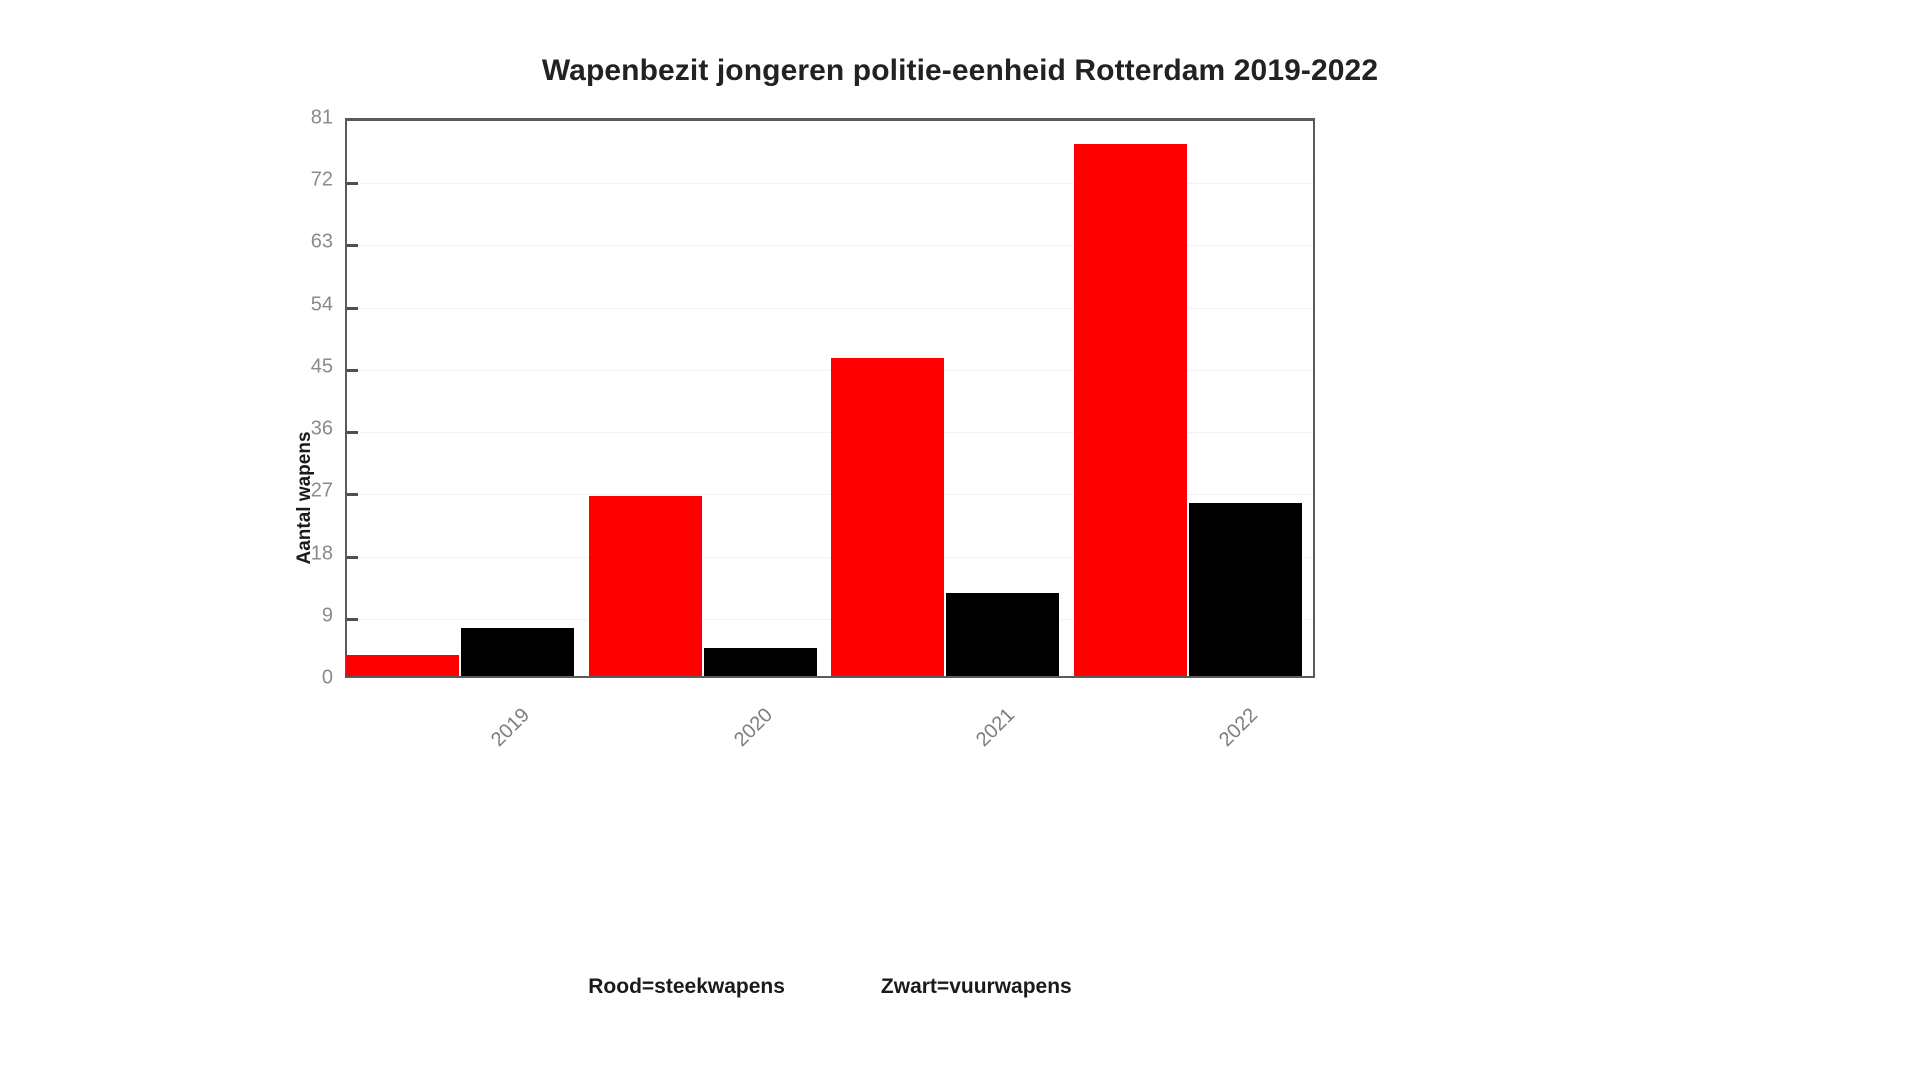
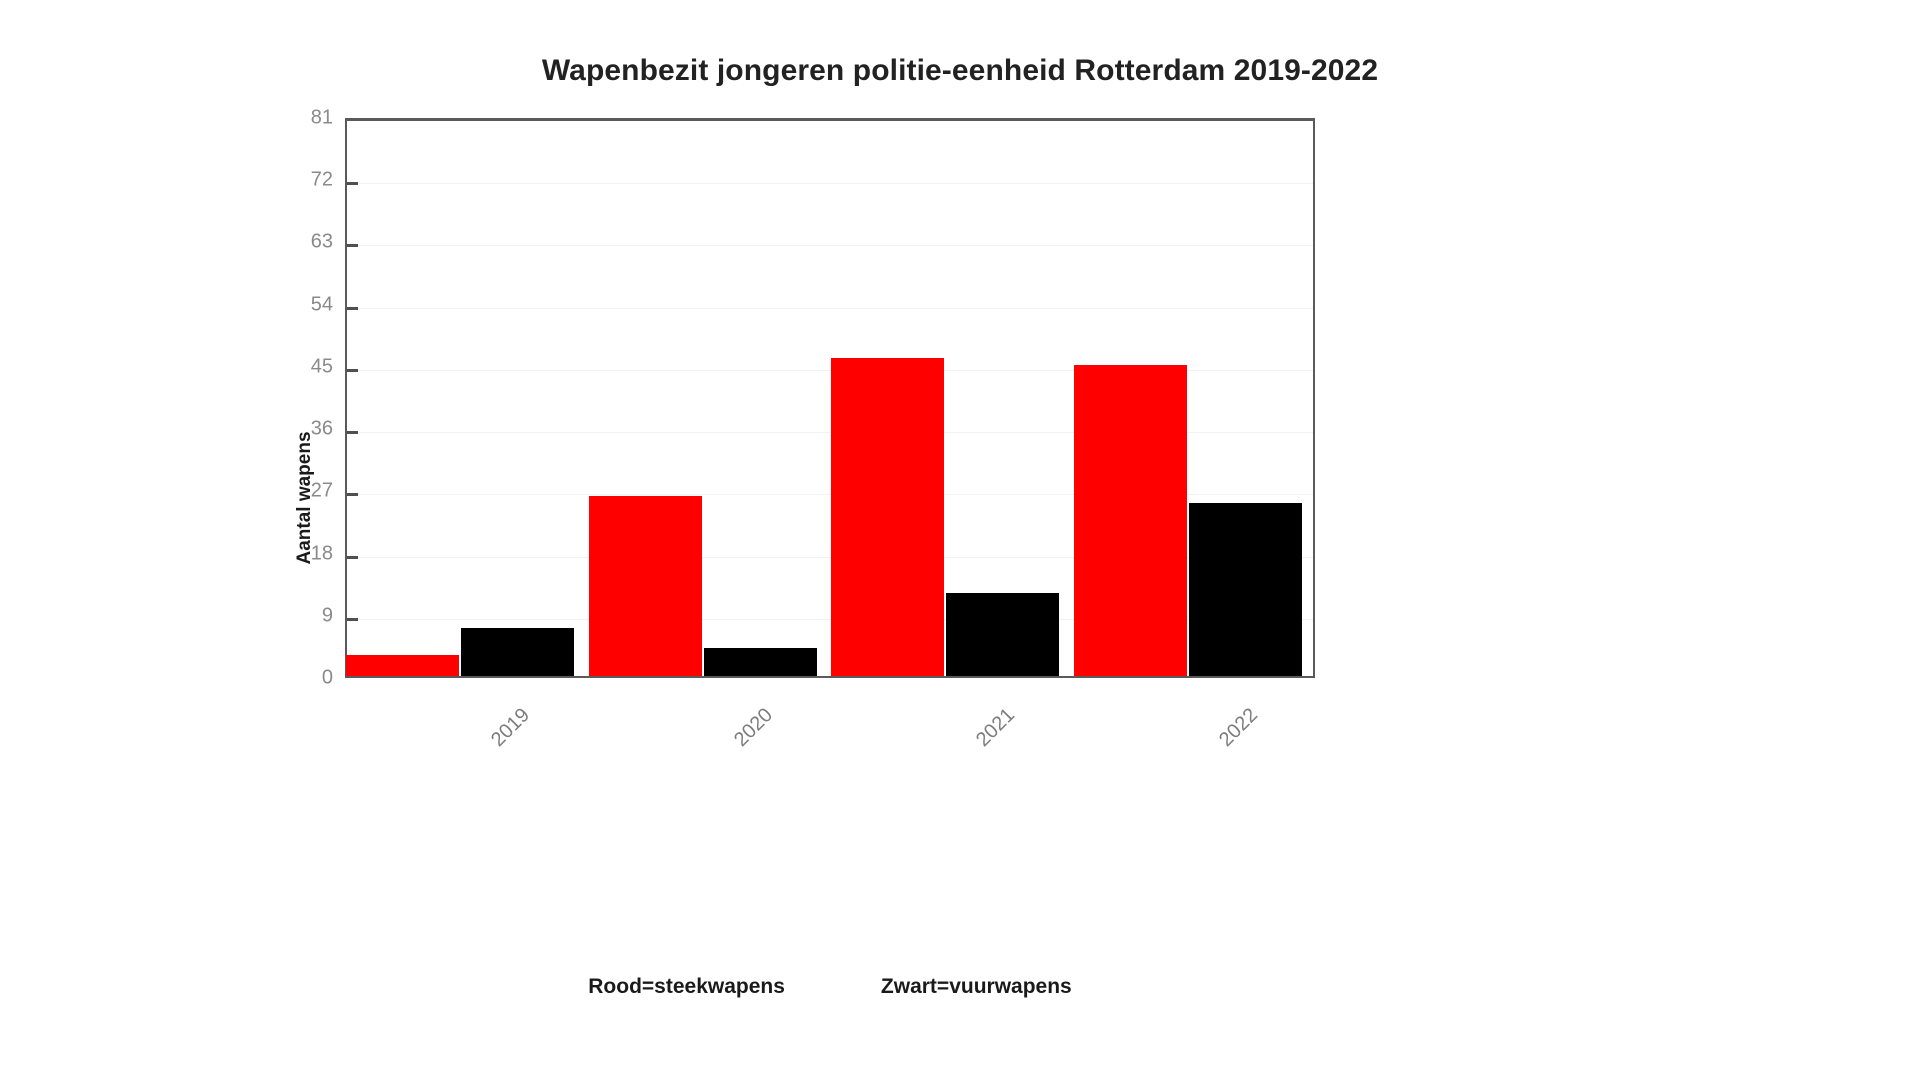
Rood=steekwapens/2022: 77 -> 45
